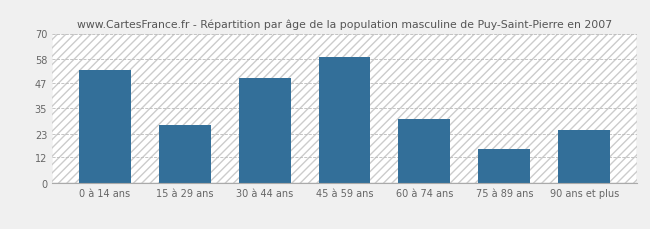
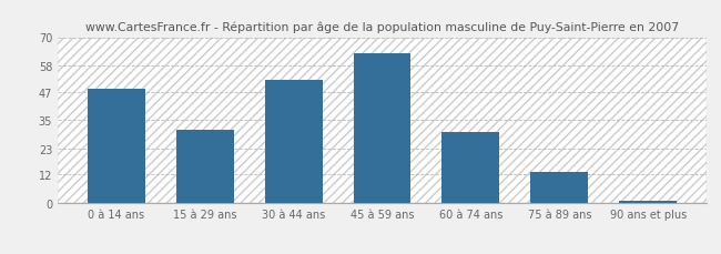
0 à 14 ans: 53 -> 48
15 à 29 ans: 27 -> 31
30 à 44 ans: 49 -> 52
45 à 59 ans: 59 -> 63
75 à 89 ans: 16 -> 13
90 ans et plus: 25 -> 1
